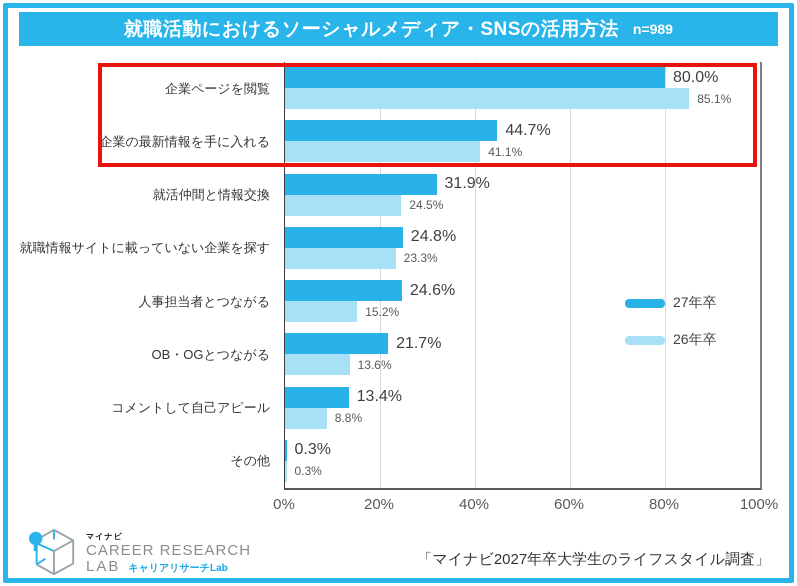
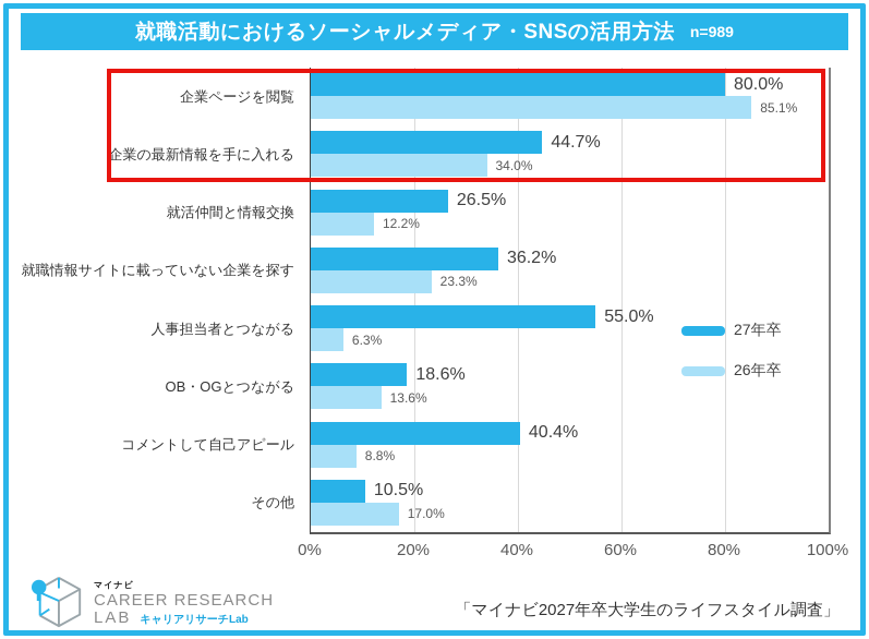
26年卒/企業の最新情報を手に入れる: 41.1% -> 34.0%
27年卒/就活仲間と情報交換: 31.9% -> 26.5%
26年卒/就活仲間と情報交換: 24.5% -> 12.2%
27年卒/就職情報サイトに載っていない企業を探す: 24.8% -> 36.2%
27年卒/人事担当者とつながる: 24.6% -> 55.0%
26年卒/人事担当者とつながる: 15.2% -> 6.3%
27年卒/OB・OGとつながる: 21.7% -> 18.6%
27年卒/コメントして自己アピール: 13.4% -> 40.4%
27年卒/その他: 0.3% -> 10.5%
26年卒/その他: 0.3% -> 17.0%
